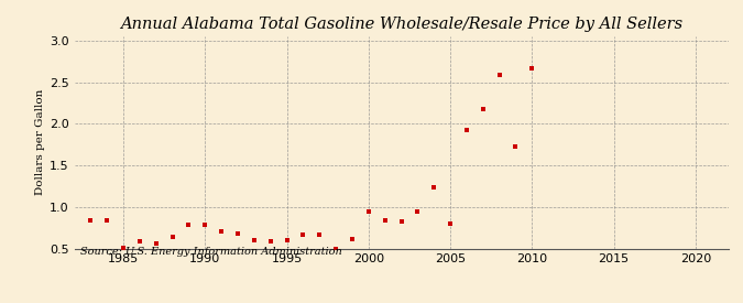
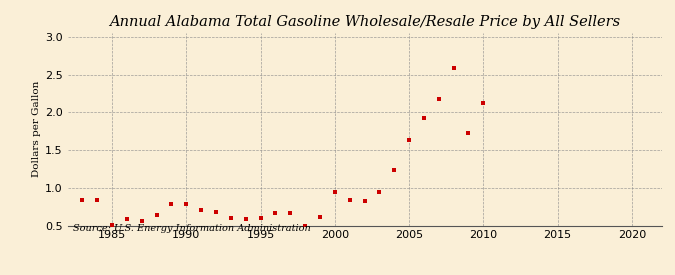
2005: 0.80 -> 1.63
2010: 2.66 -> 2.12
